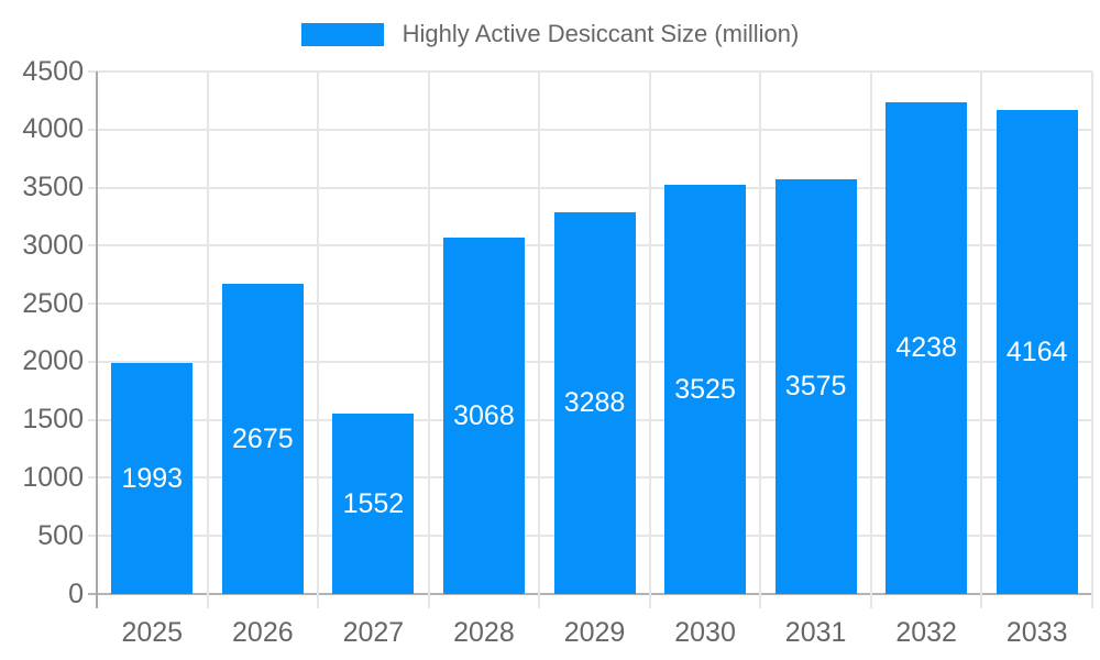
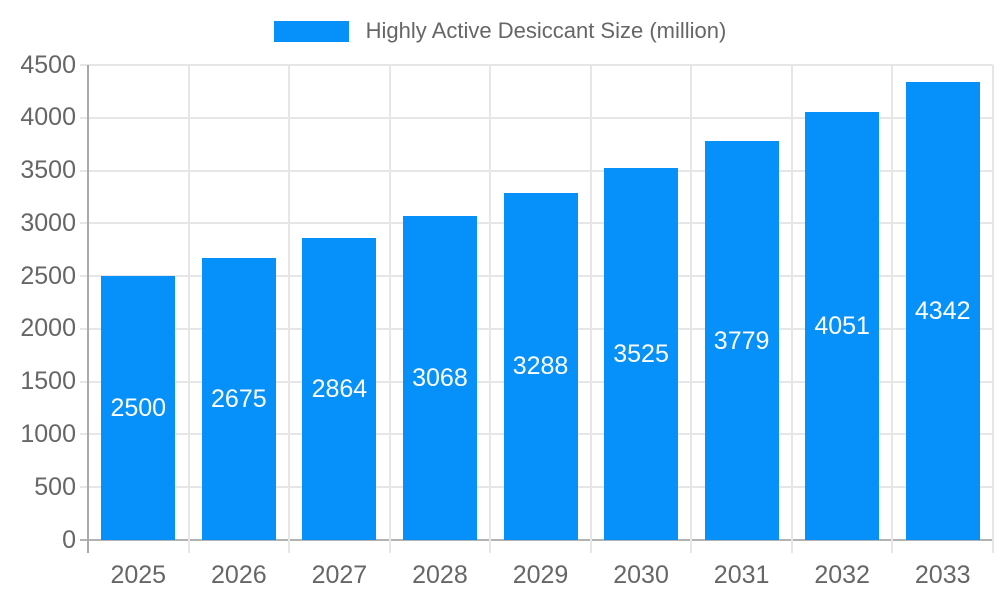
2025: 1993 -> 2500
2027: 1552 -> 2864
2031: 3575 -> 3779
2032: 4238 -> 4051
2033: 4164 -> 4342
